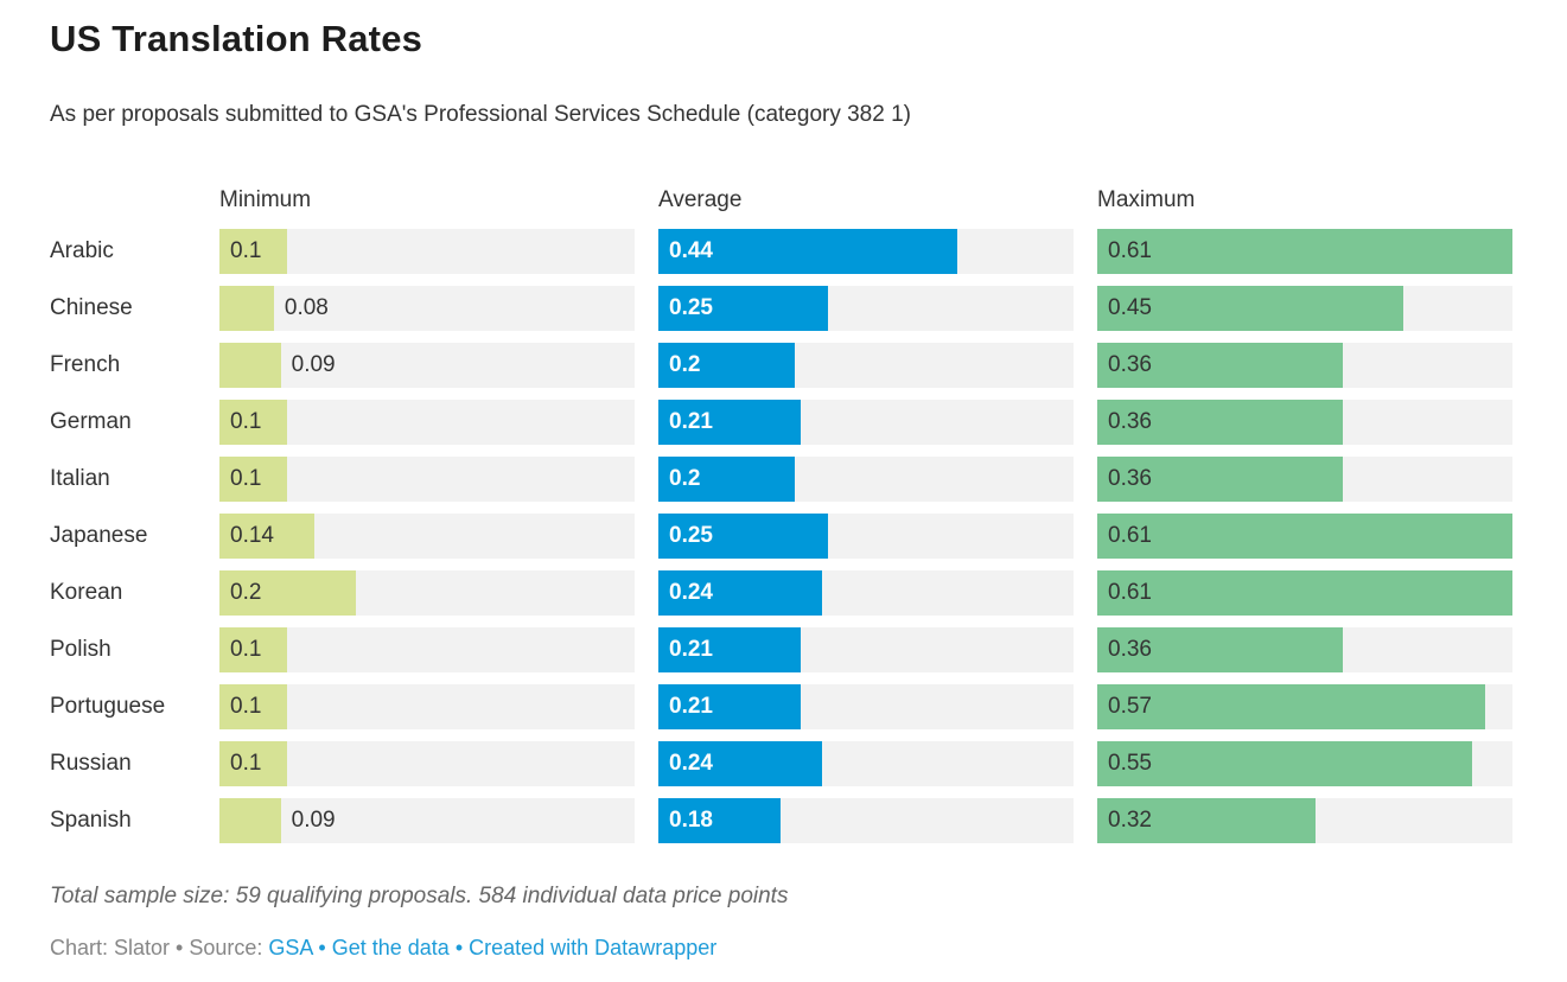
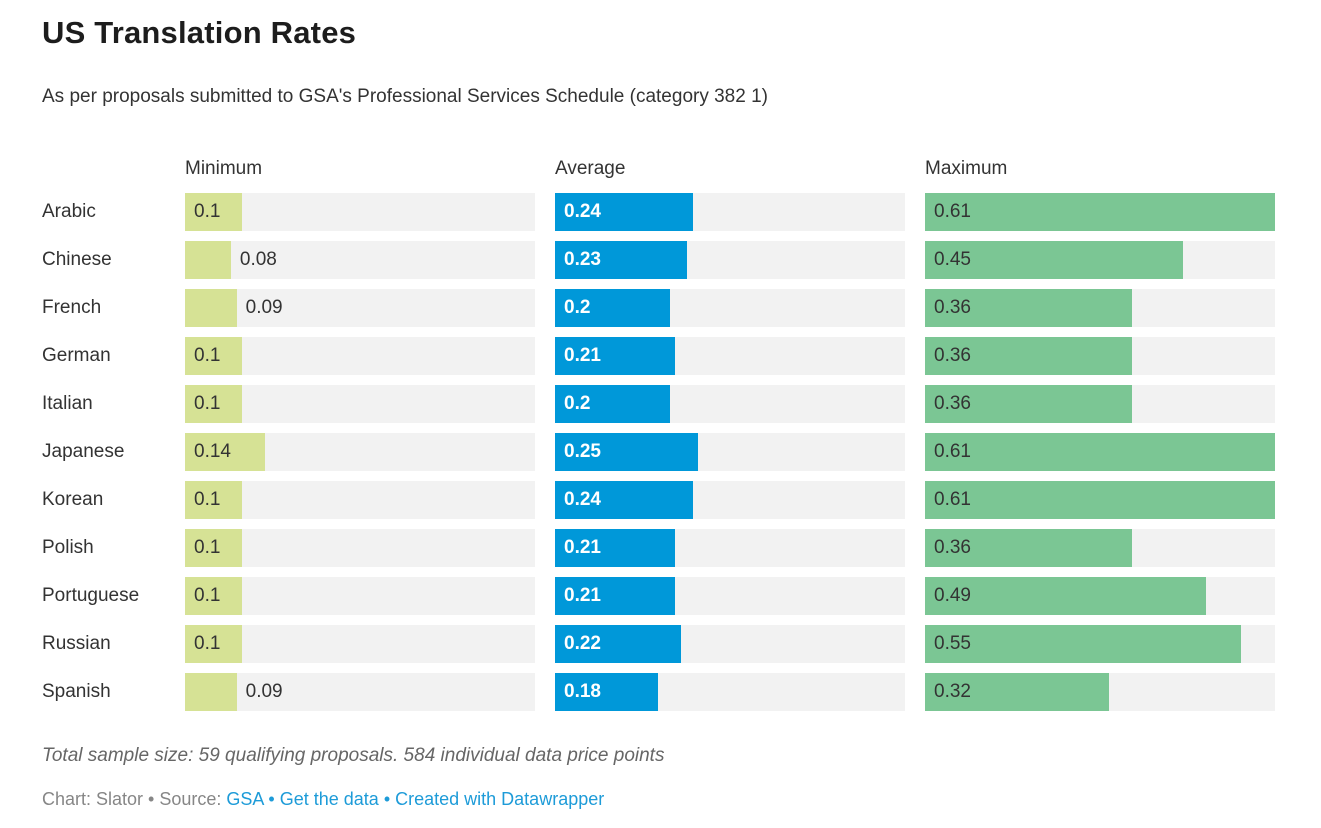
Average/Arabic: 0.44 -> 0.24
Average/Chinese: 0.25 -> 0.23
Minimum/Korean: 0.2 -> 0.1
Maximum/Portuguese: 0.57 -> 0.49
Average/Russian: 0.24 -> 0.22
